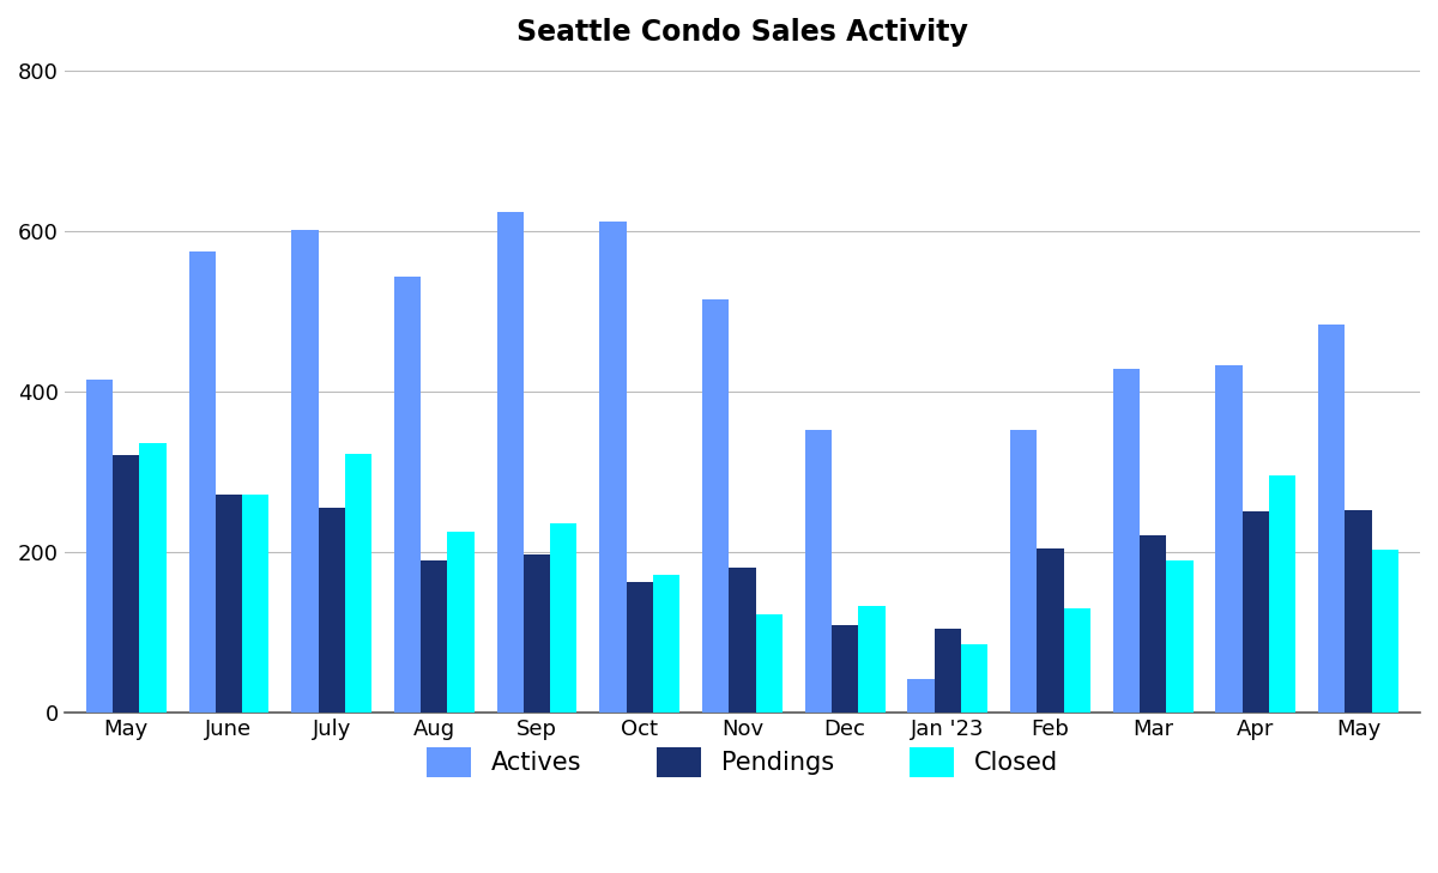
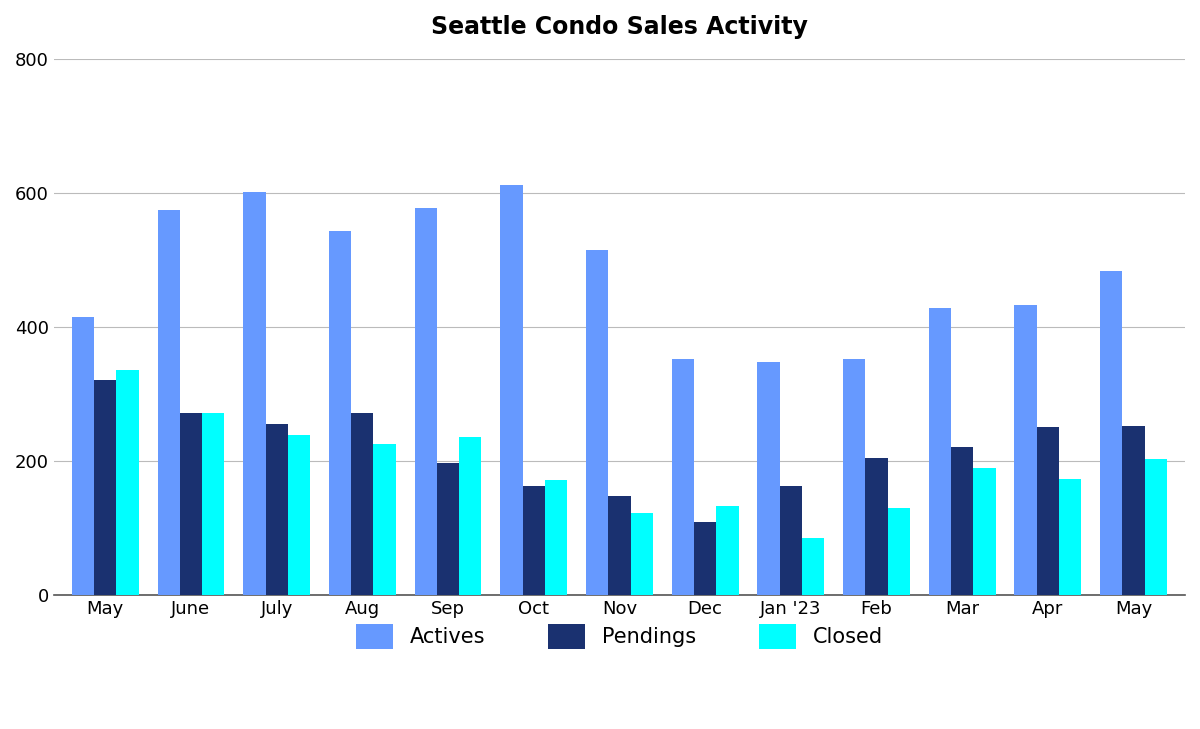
Closed/July: 322 -> 238
Pendings/Aug: 190 -> 272
Actives/Sep: 624 -> 578
Pendings/Nov: 180 -> 148
Actives/Jan '23: 42 -> 348
Pendings/Jan '23: 104 -> 163
Closed/Apr: 296 -> 173
